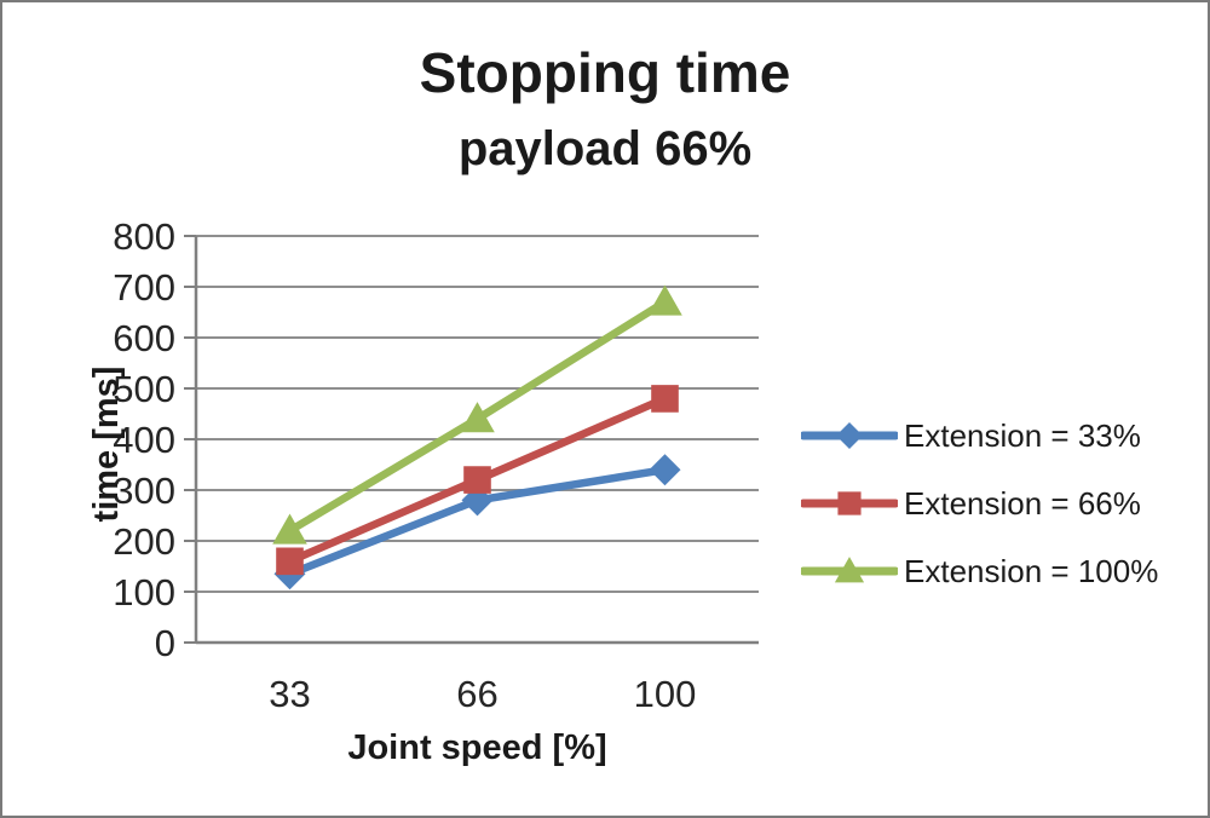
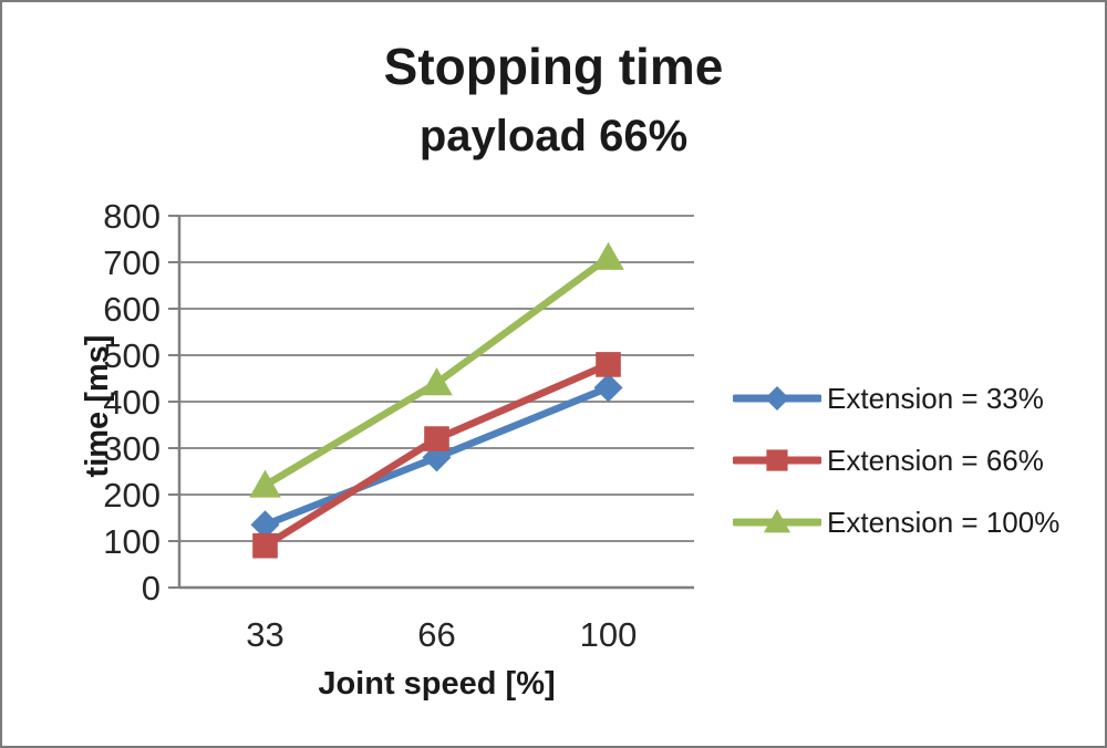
Extension = 66%/33: 160 -> 90
Extension = 33%/100: 340 -> 430
Extension = 100%/100: 670 -> 710
